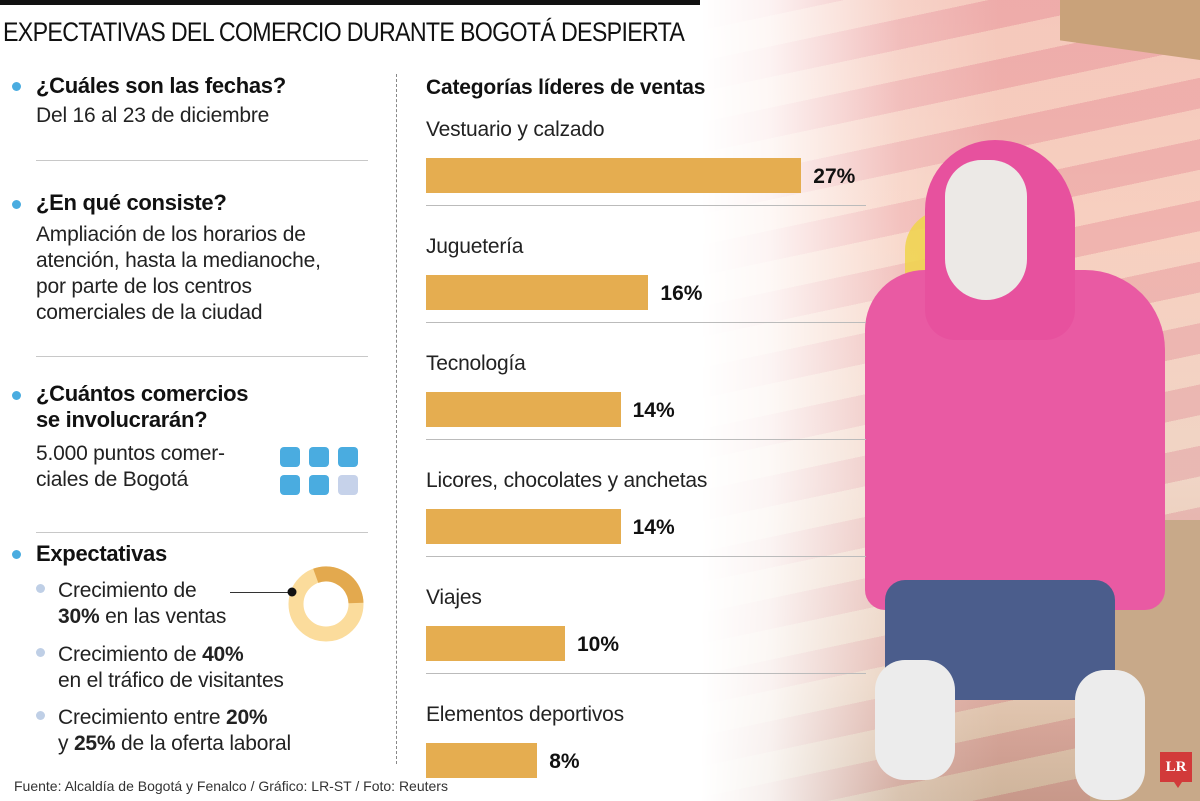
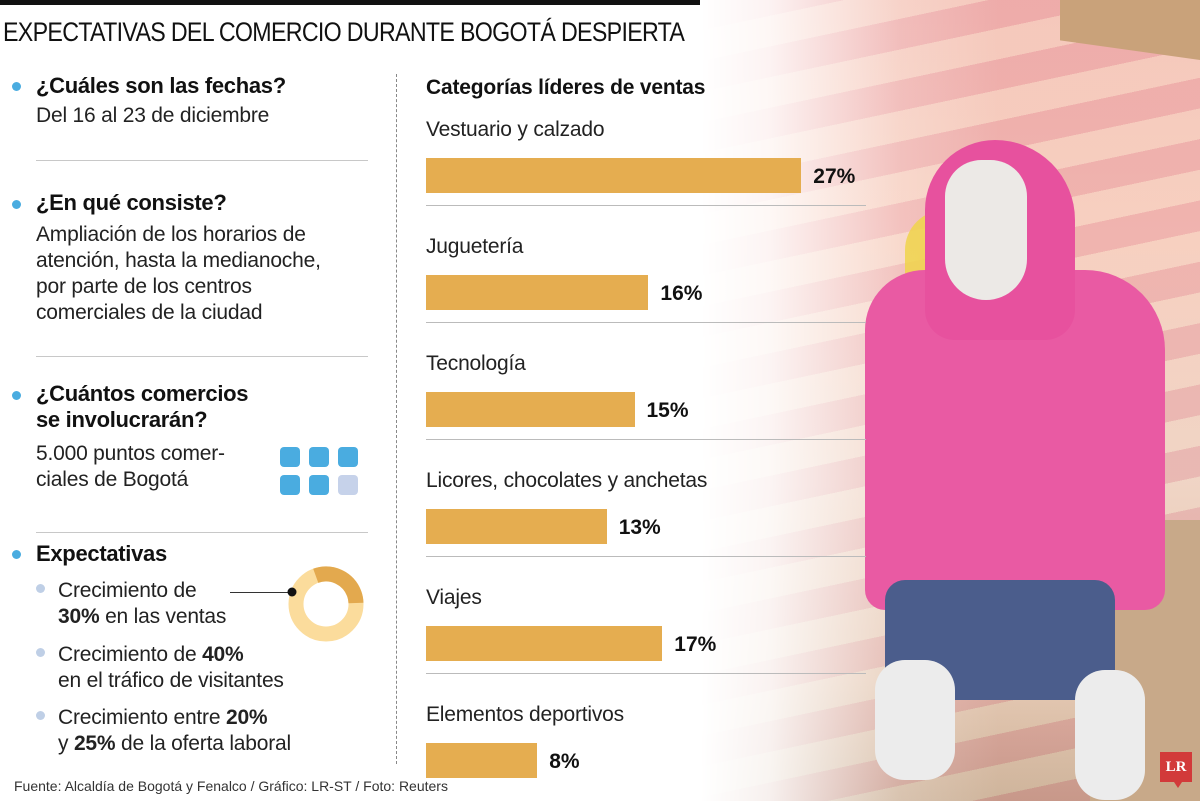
Tecnología: 14% -> 15%
Licores, chocolates y anchetas: 14% -> 13%
Viajes: 10% -> 17%
